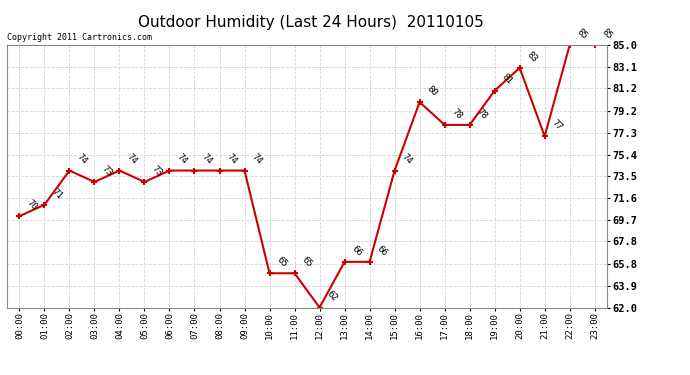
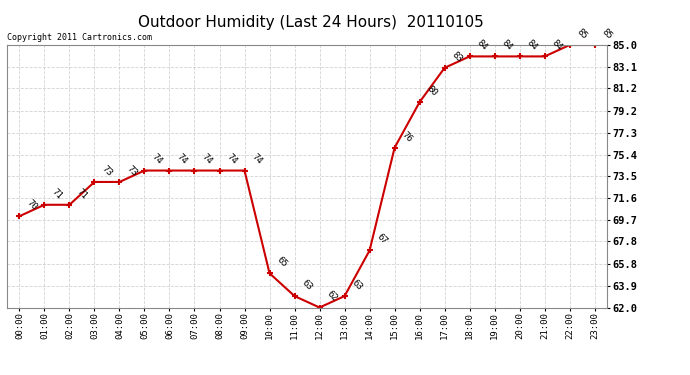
02:00: 74 -> 71
04:00: 74 -> 73
05:00: 73 -> 74
11:00: 65 -> 63
13:00: 66 -> 63
14:00: 66 -> 67
15:00: 74 -> 76
17:00: 78 -> 83
18:00: 78 -> 84
19:00: 81 -> 84
20:00: 83 -> 84
21:00: 77 -> 84
